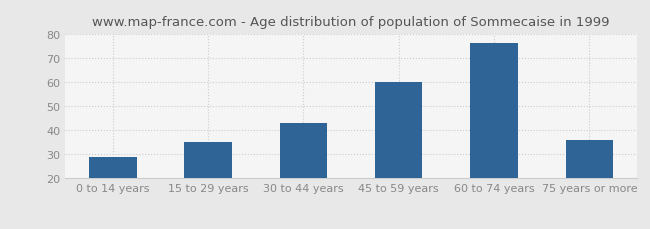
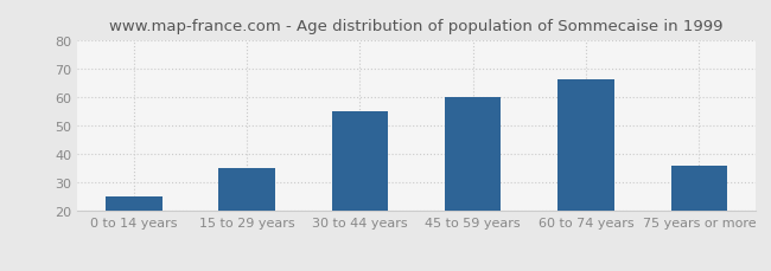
0 to 14 years: 29 -> 25
30 to 44 years: 43 -> 55
60 to 74 years: 76 -> 66
